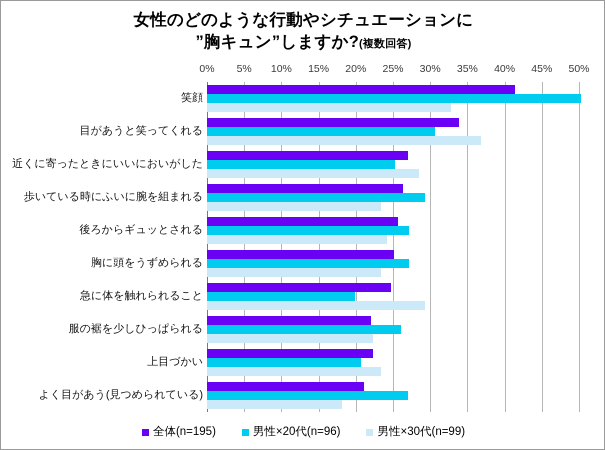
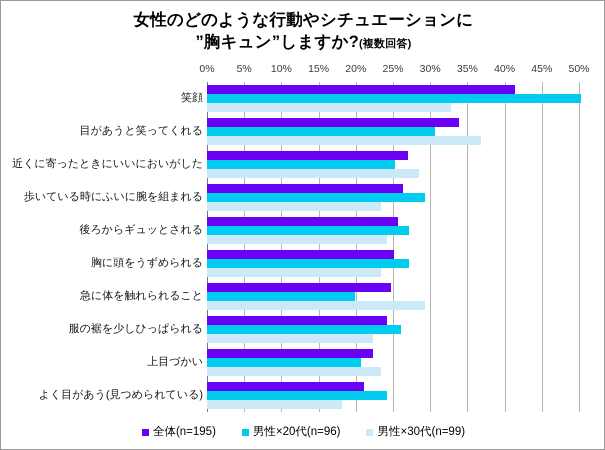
全体(n=195)/服の裾を少しひっぱられる: 22% -> 24%
男性×20代(n=96)/よく目があう(見つめられている): 27% -> 24%
